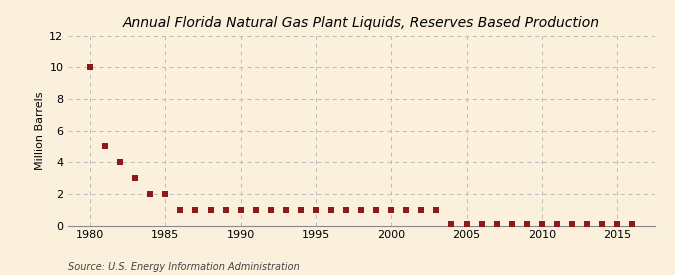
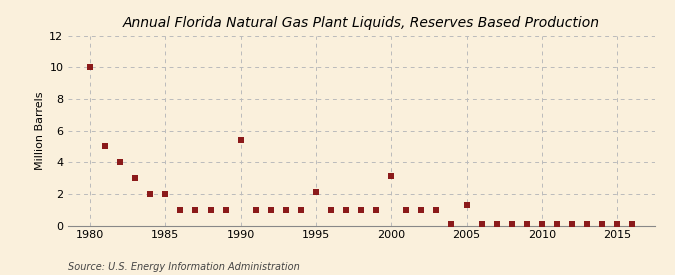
1990: 1.0 -> 5.4
1995: 1.0 -> 2.1
2000: 1.0 -> 3.1
2005: 0.1 -> 1.3
